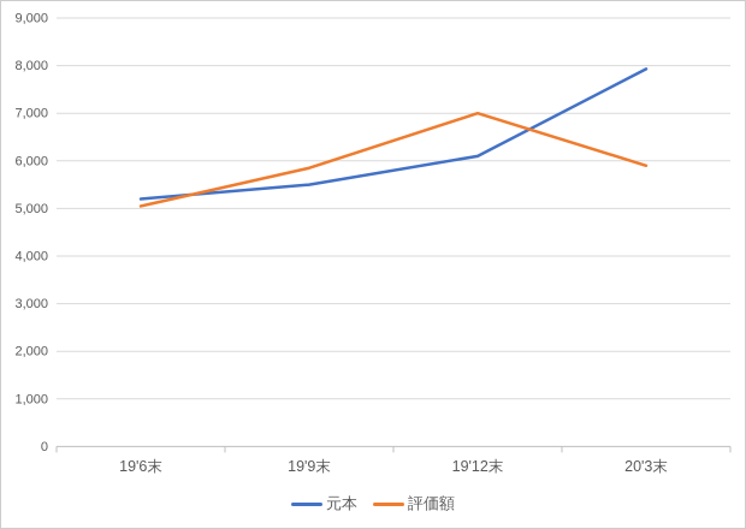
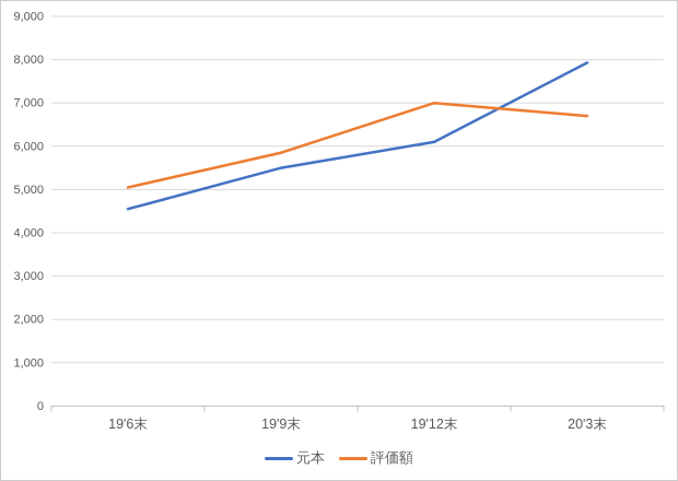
元本/19'6末: 5200 -> 4600
評価額/20'3末: 5900 -> 6700
